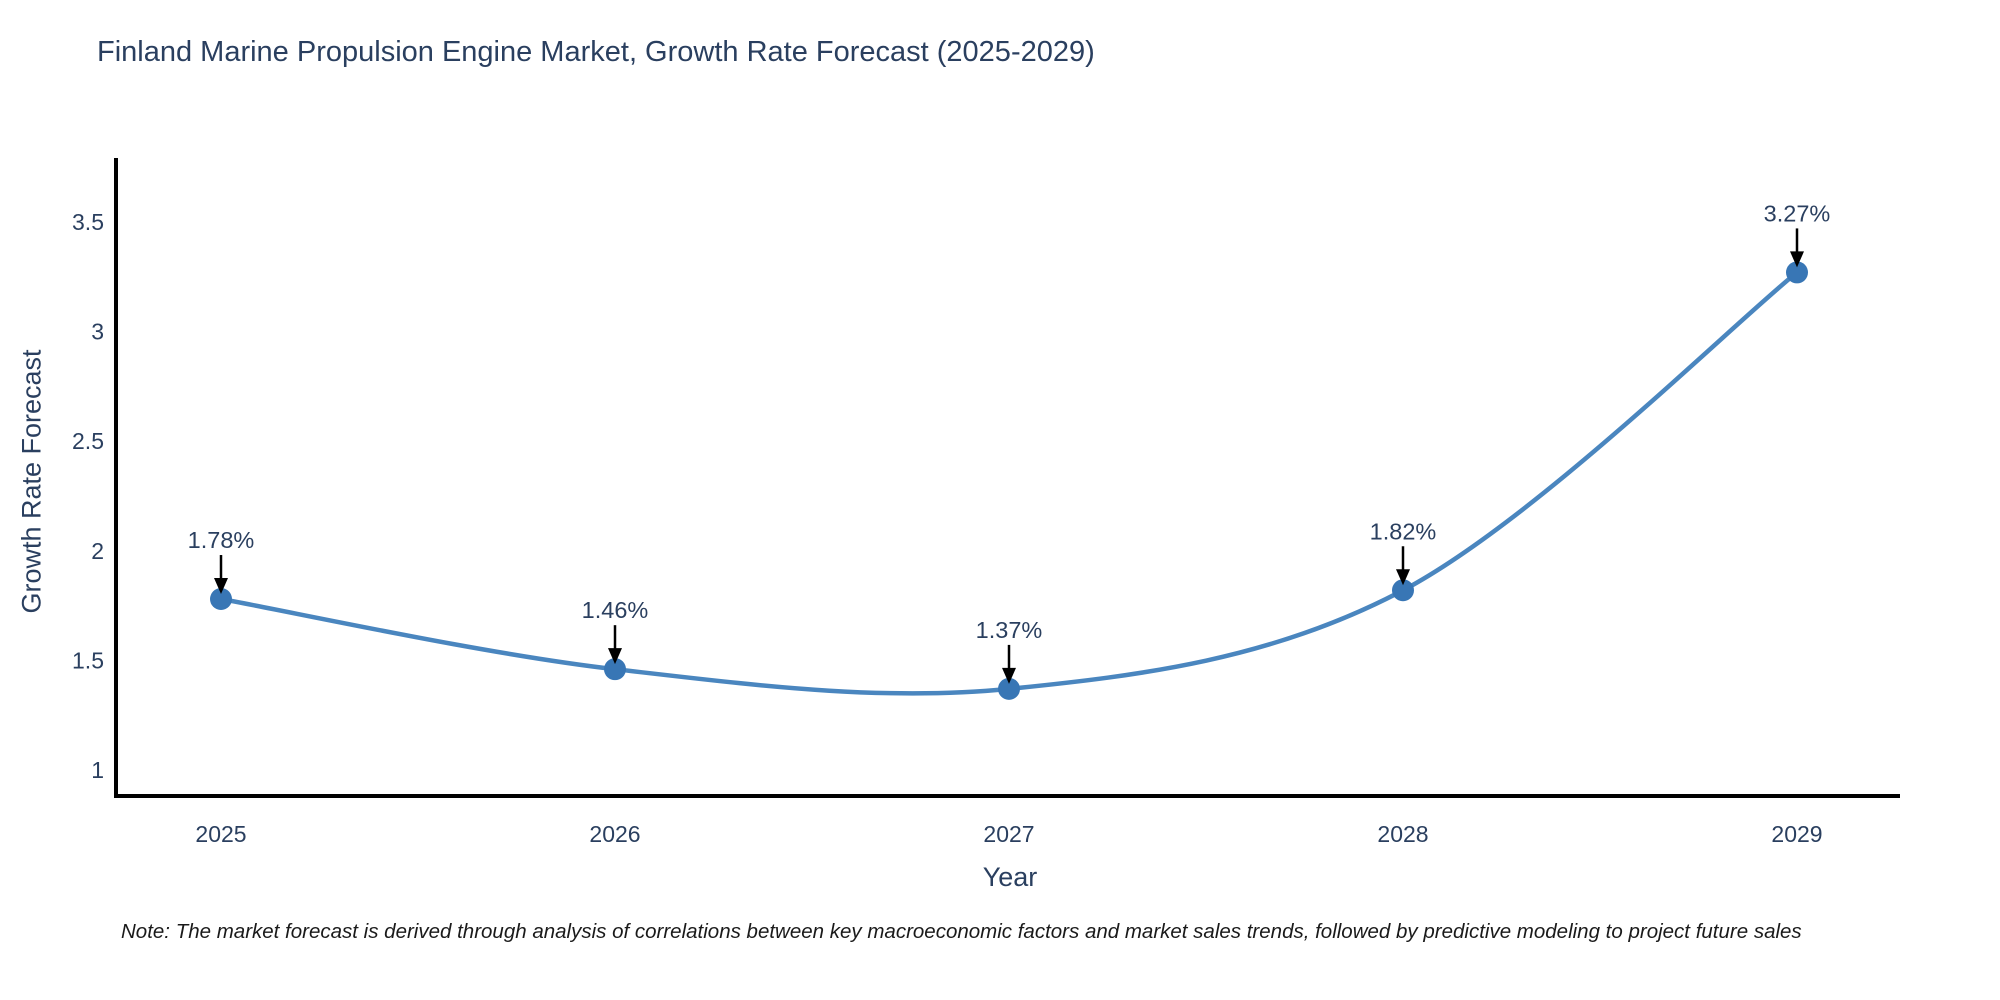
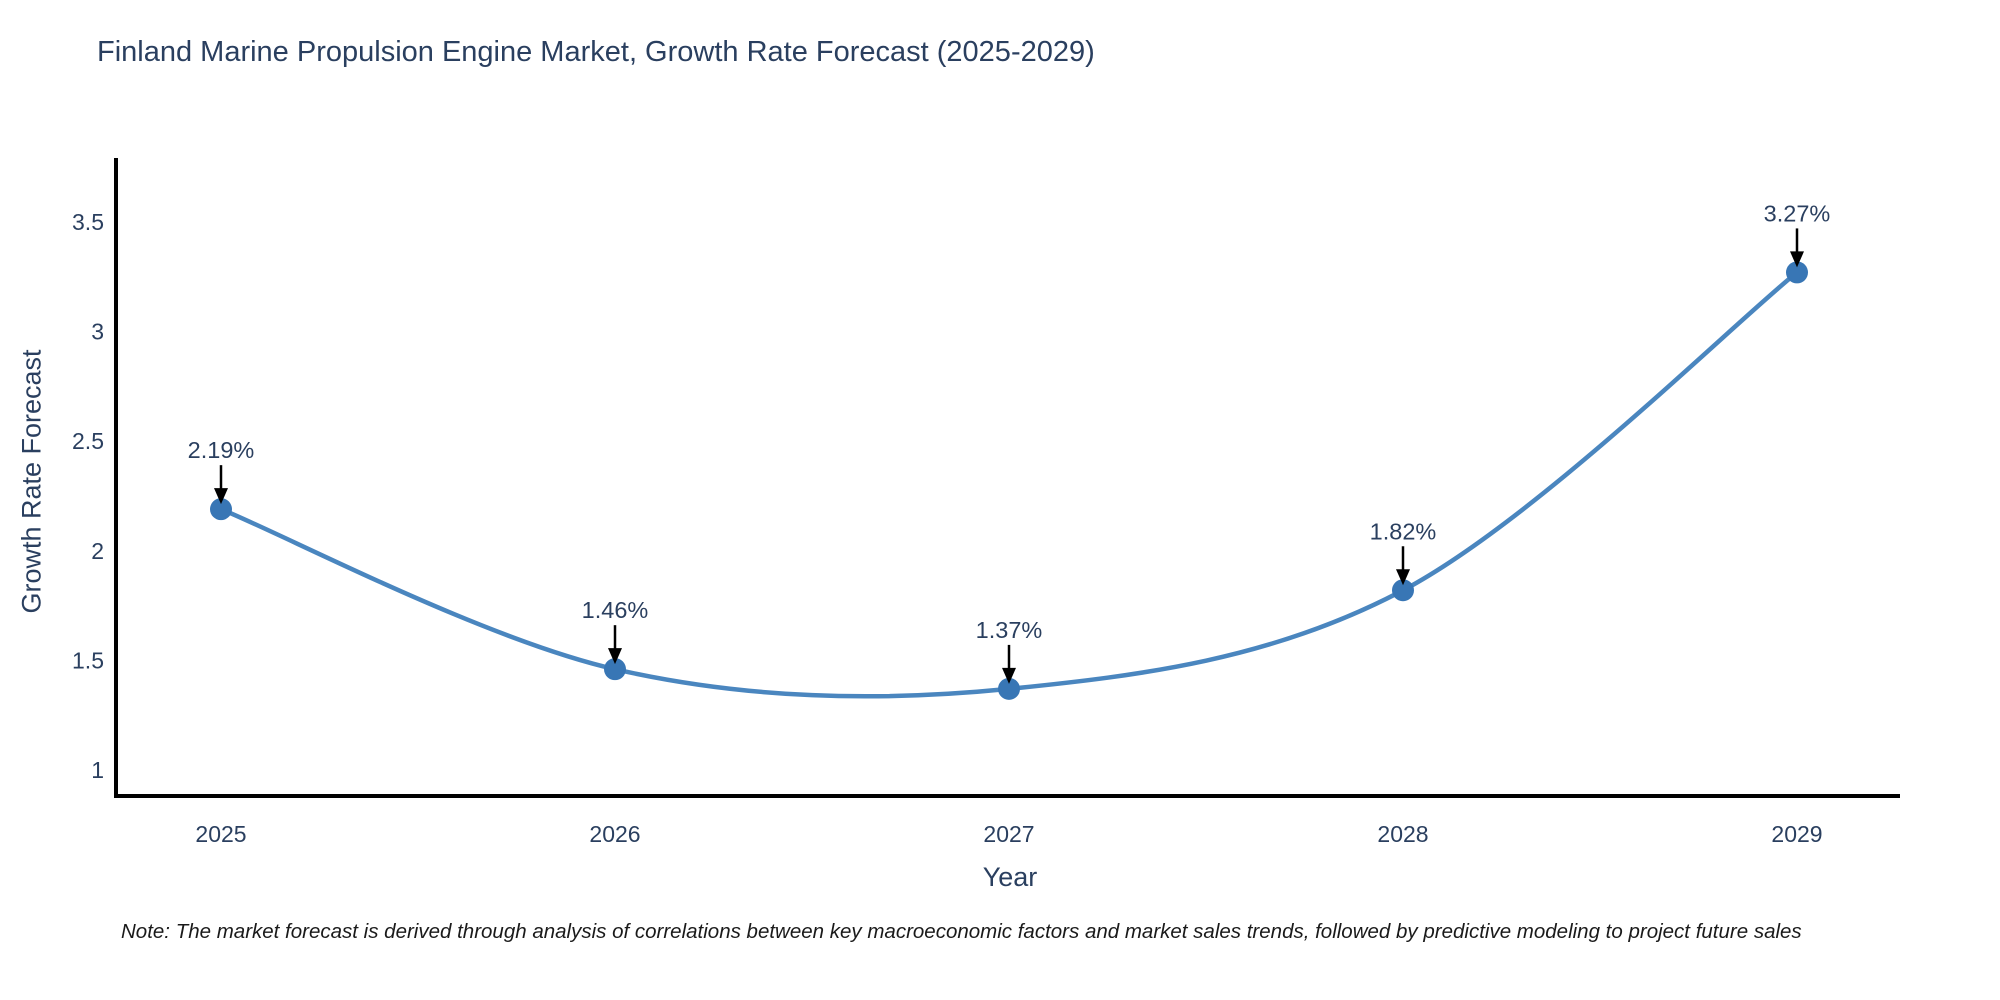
2025: 1.78% -> 2.19%
